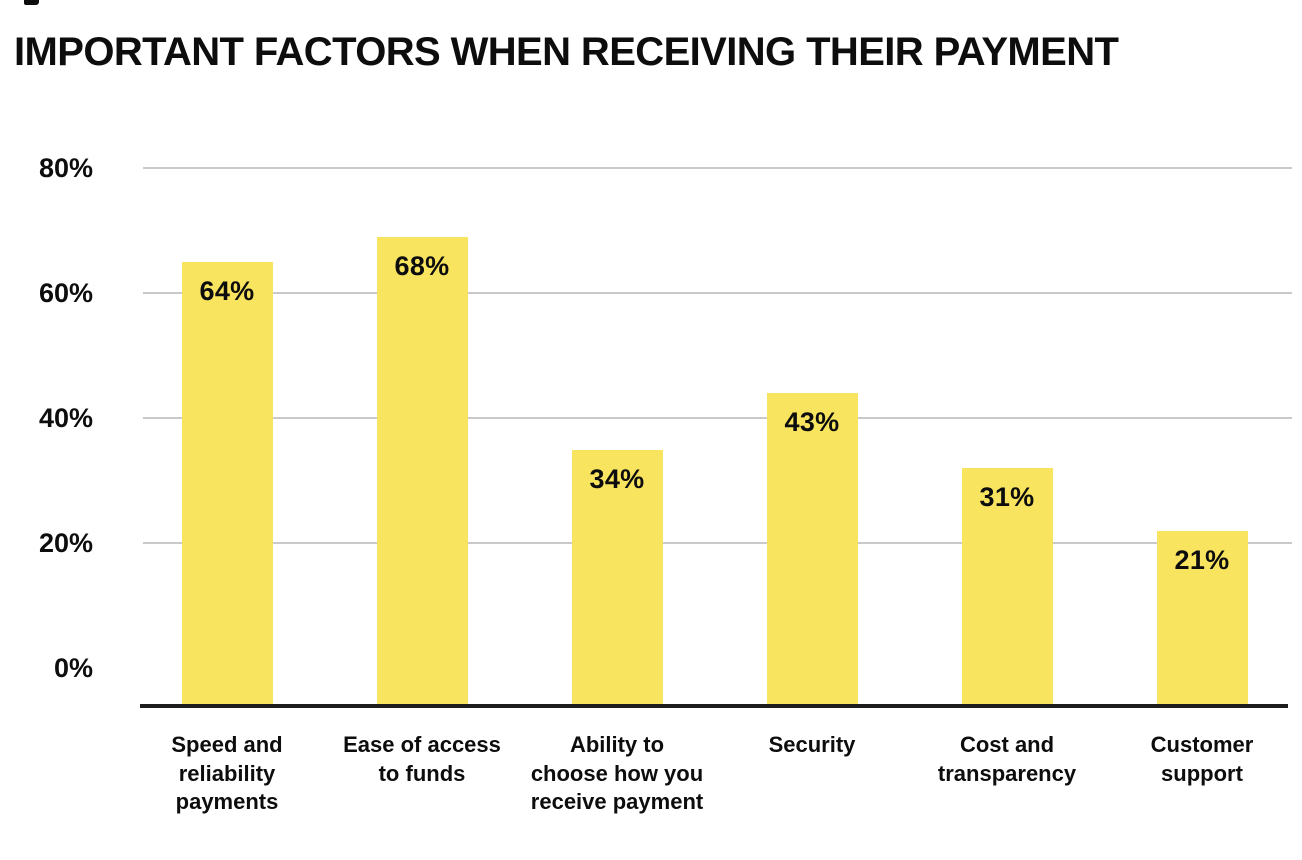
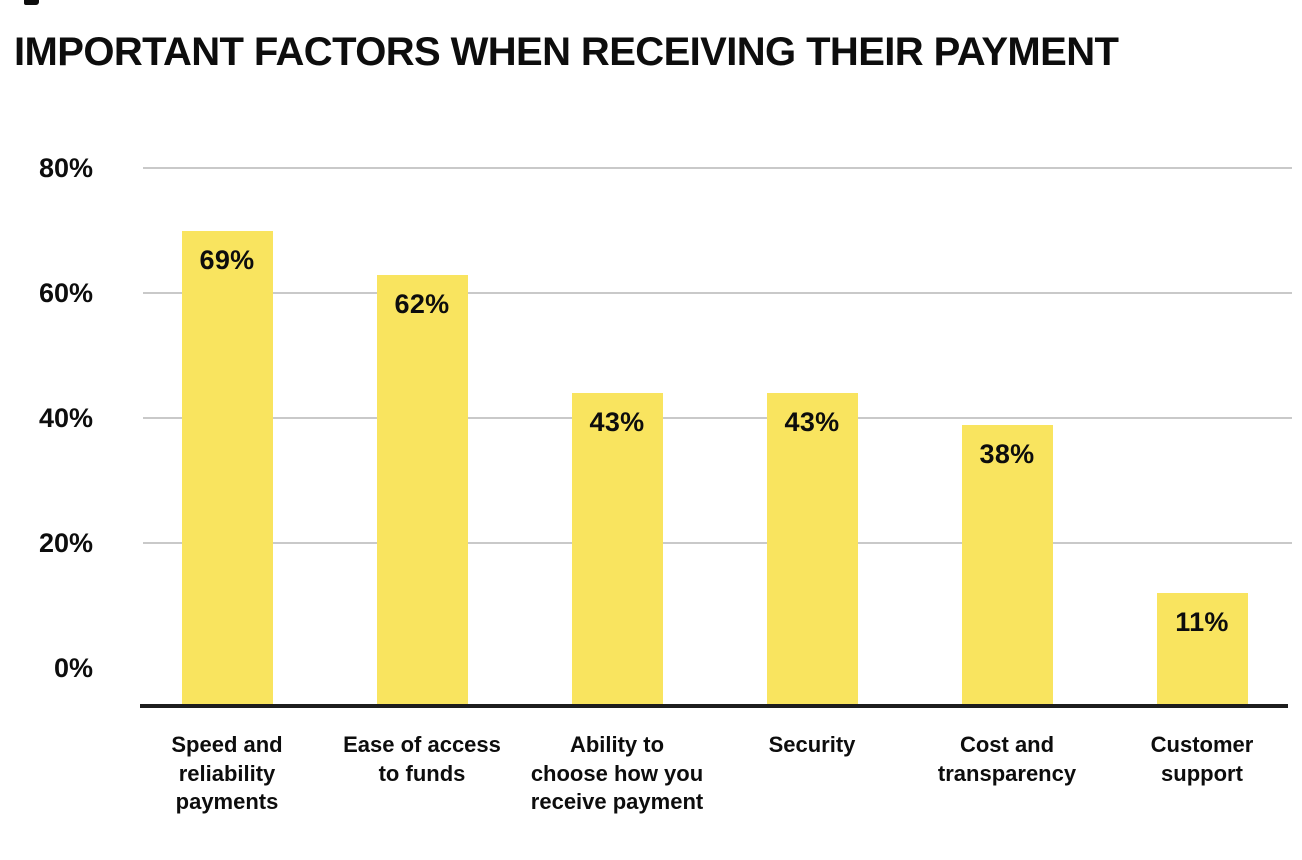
Speed and reliability payments: 64% -> 69%
Ease of access to funds: 68% -> 62%
Ability to choose how you receive payment: 34% -> 43%
Cost and transparency: 31% -> 38%
Customer support: 21% -> 11%
